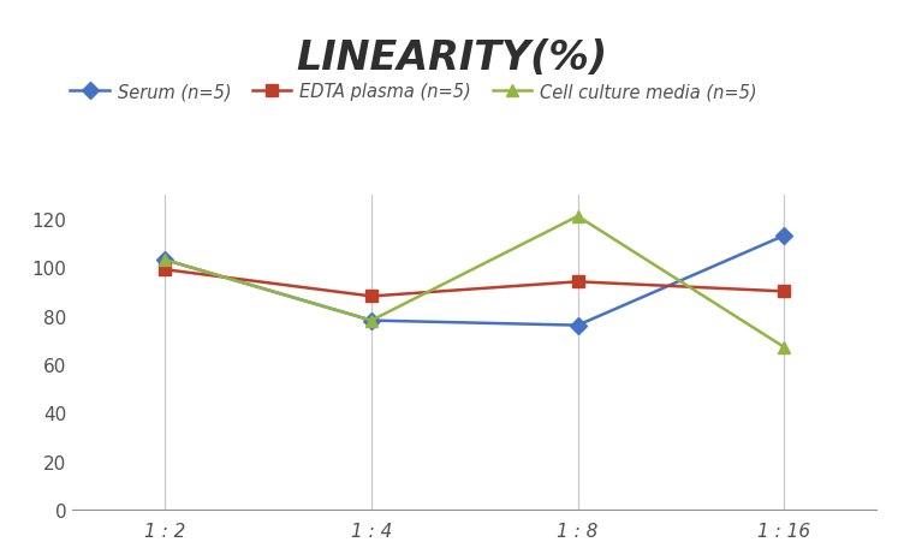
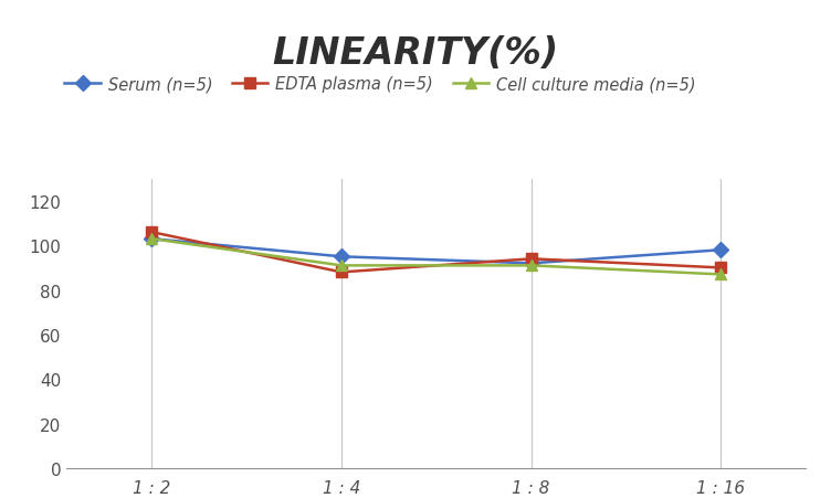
EDTA plasma (n=5)/1 : 2: 99 -> 106
Serum (n=5)/1 : 4: 78 -> 95
Cell culture media (n=5)/1 : 4: 78 -> 91
Serum (n=5)/1 : 8: 76 -> 92
Cell culture media (n=5)/1 : 8: 121 -> 91
Serum (n=5)/1 : 16: 113 -> 98
Cell culture media (n=5)/1 : 16: 67 -> 87
